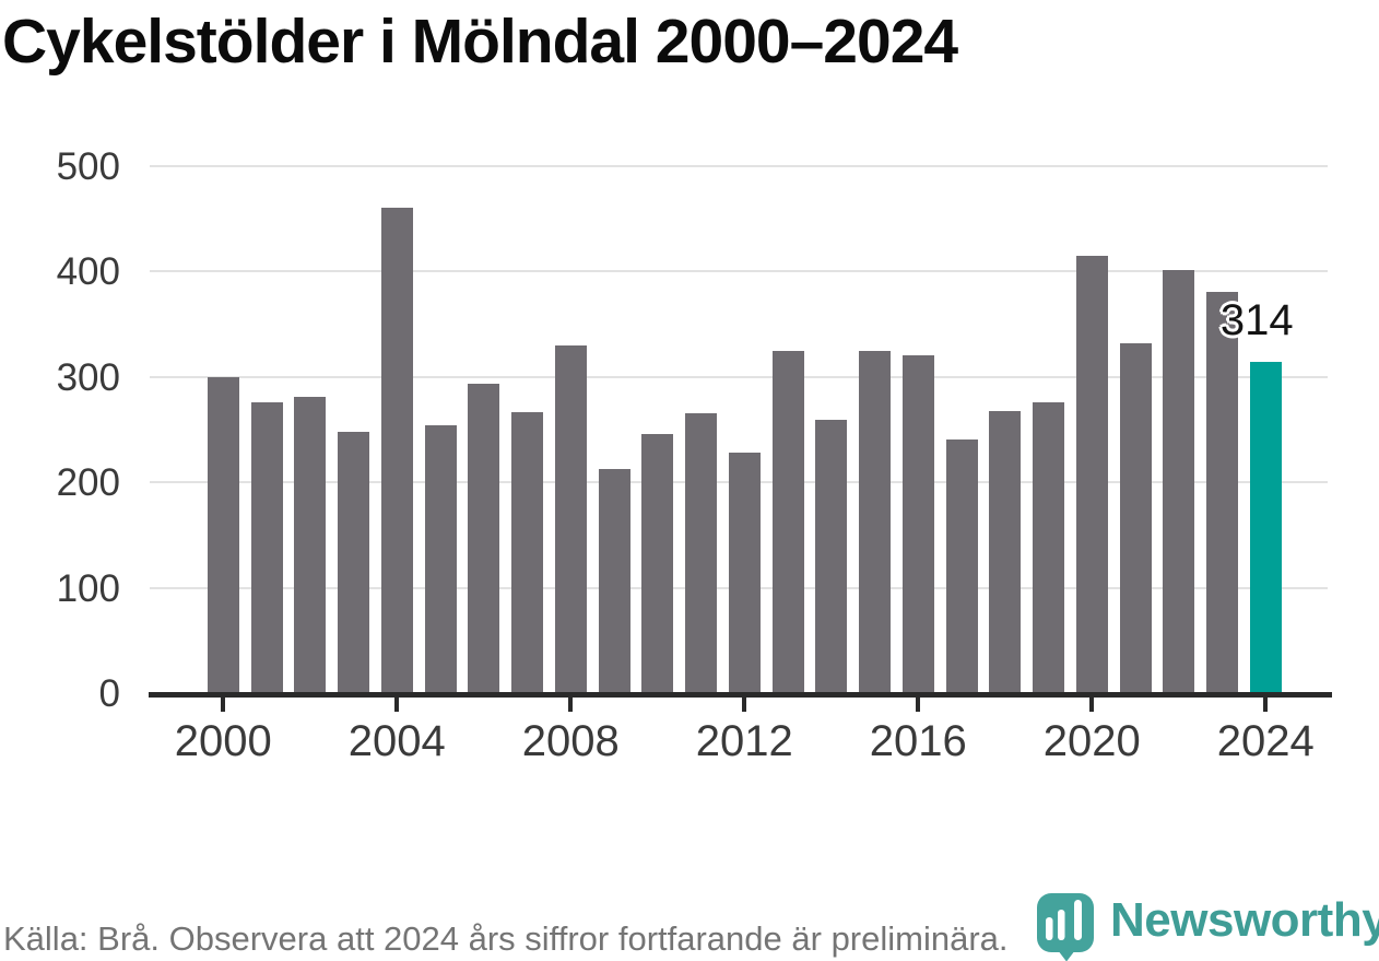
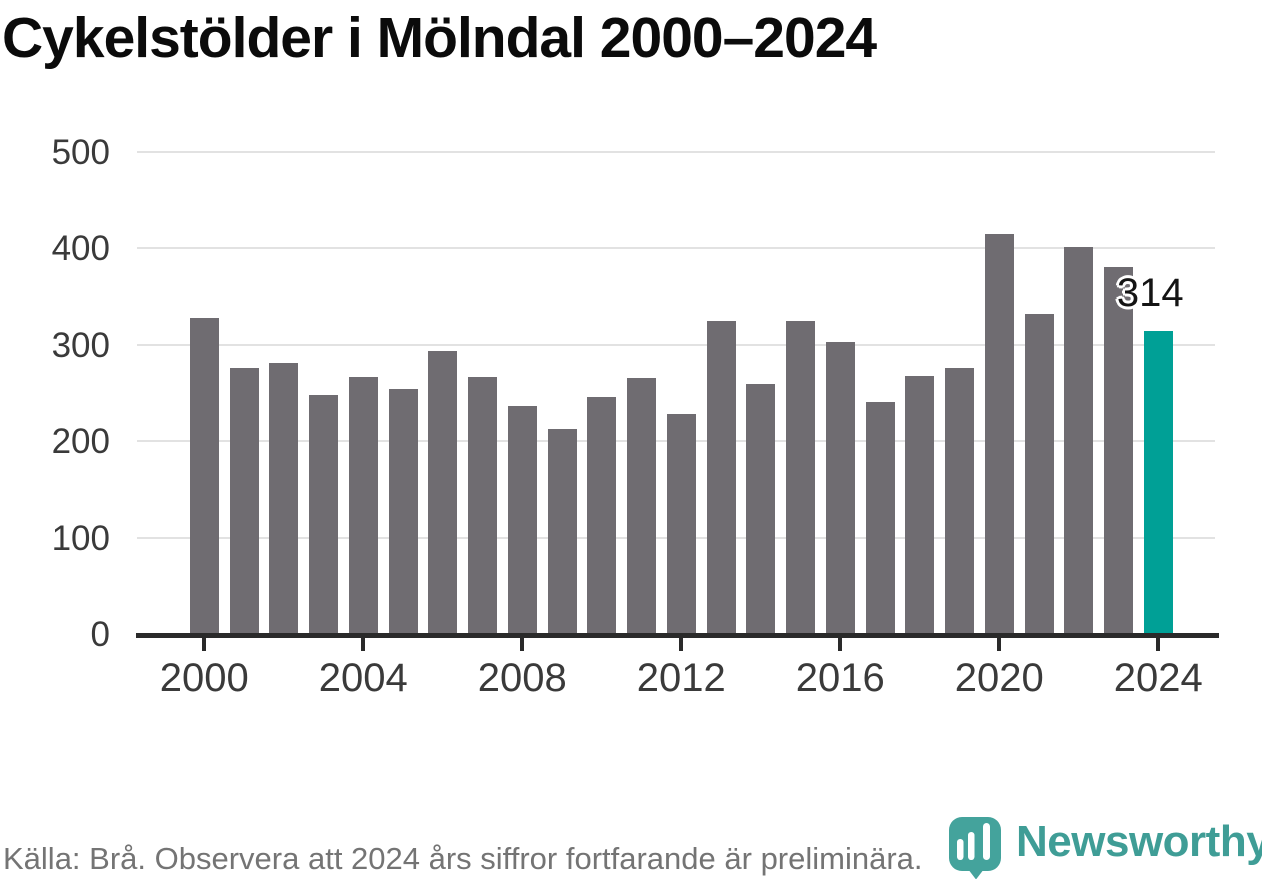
2000: 300 -> 330
2004: 460 -> 270
2008: 330 -> 240
2016: 320 -> 300
